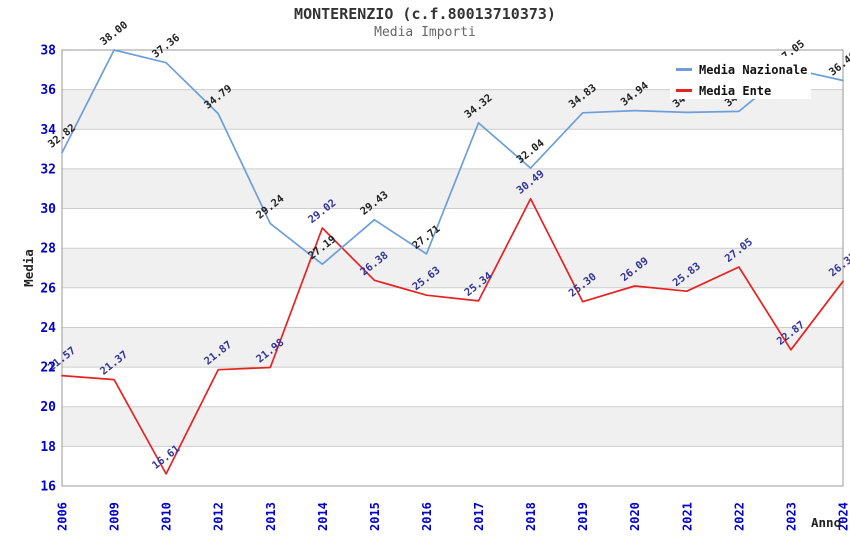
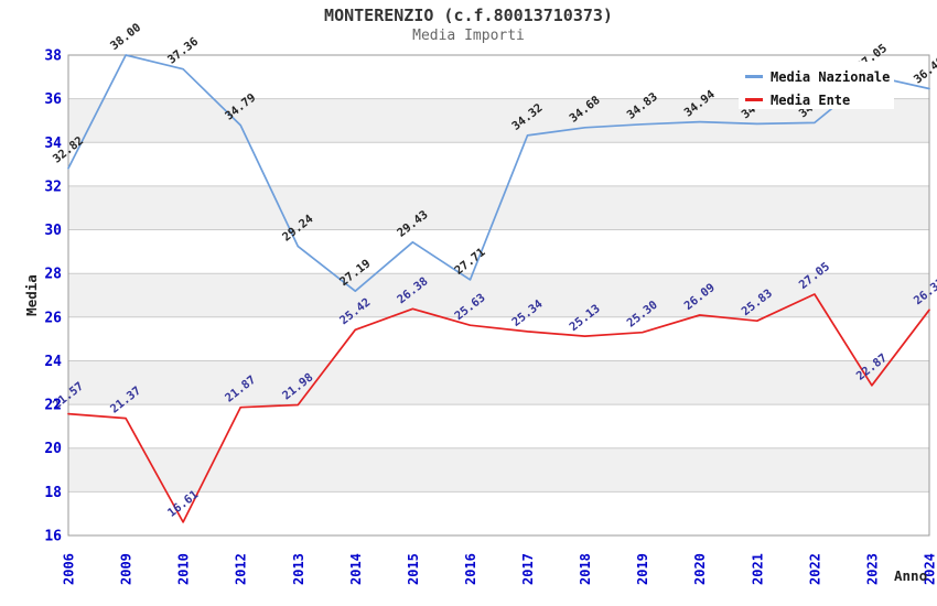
Media Ente/2014: 29.02 -> 25.42
Media Nazionale/2018: 32.04 -> 34.68
Media Ente/2018: 30.49 -> 25.13
